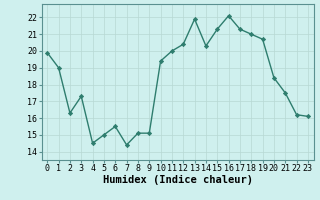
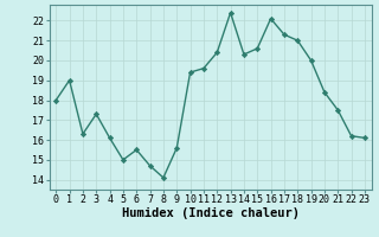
0: 19.9 -> 18.0
4: 14.5 -> 16.1
7: 14.4 -> 14.7
8: 15.1 -> 14.1
9: 15.1 -> 15.6
11: 20.0 -> 19.6
13: 21.9 -> 22.4
15: 21.3 -> 20.6
19: 20.7 -> 20.0
